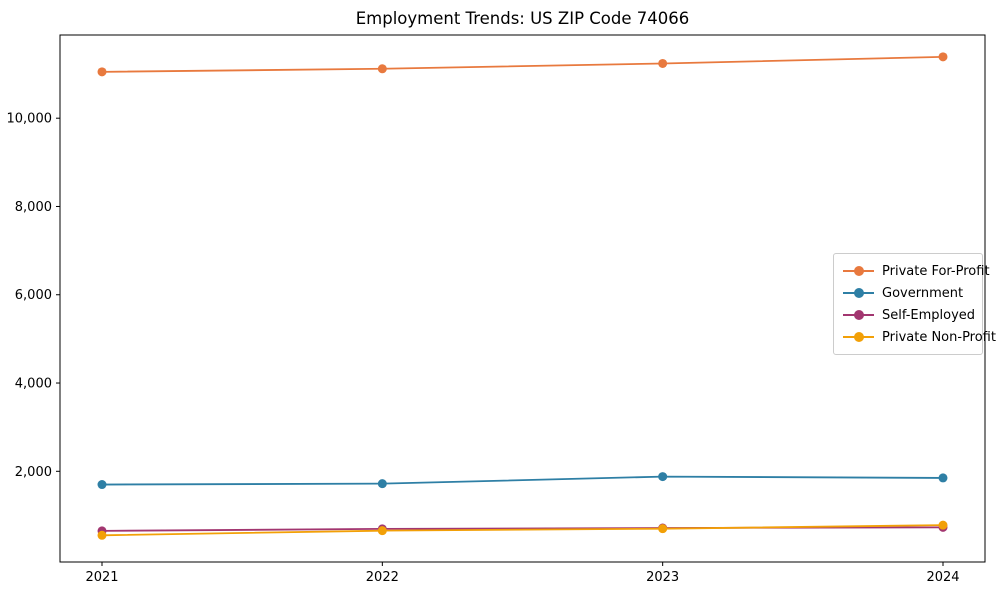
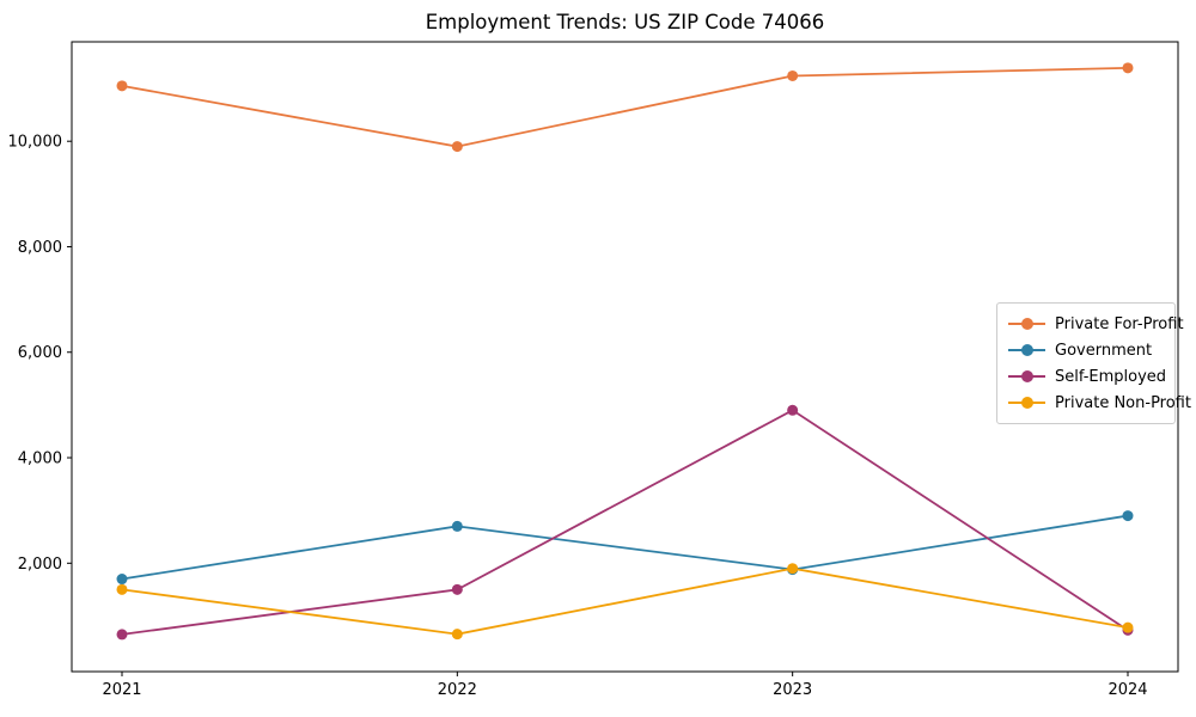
Private Non-Profit/2021: 600 -> 1500
Private For-Profit/2022: 11100 -> 9900
Government/2022: 1700 -> 2700
Self-Employed/2022: 700 -> 1500
Self-Employed/2023: 700 -> 4900
Private Non-Profit/2023: 700 -> 1900
Government/2024: 1800 -> 2900
